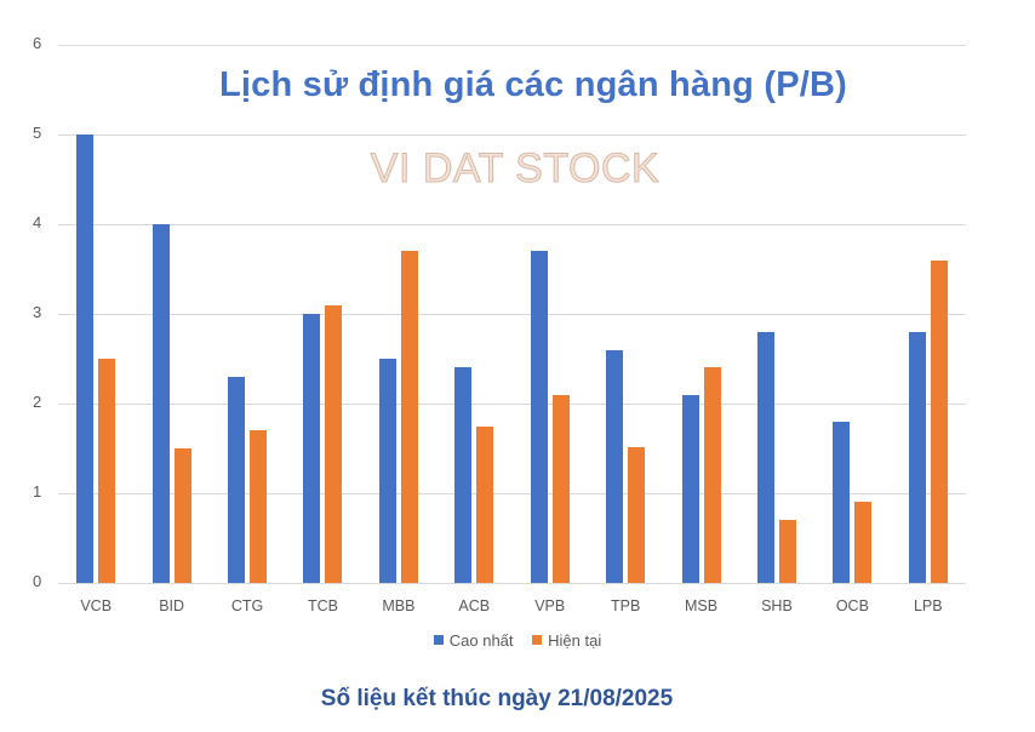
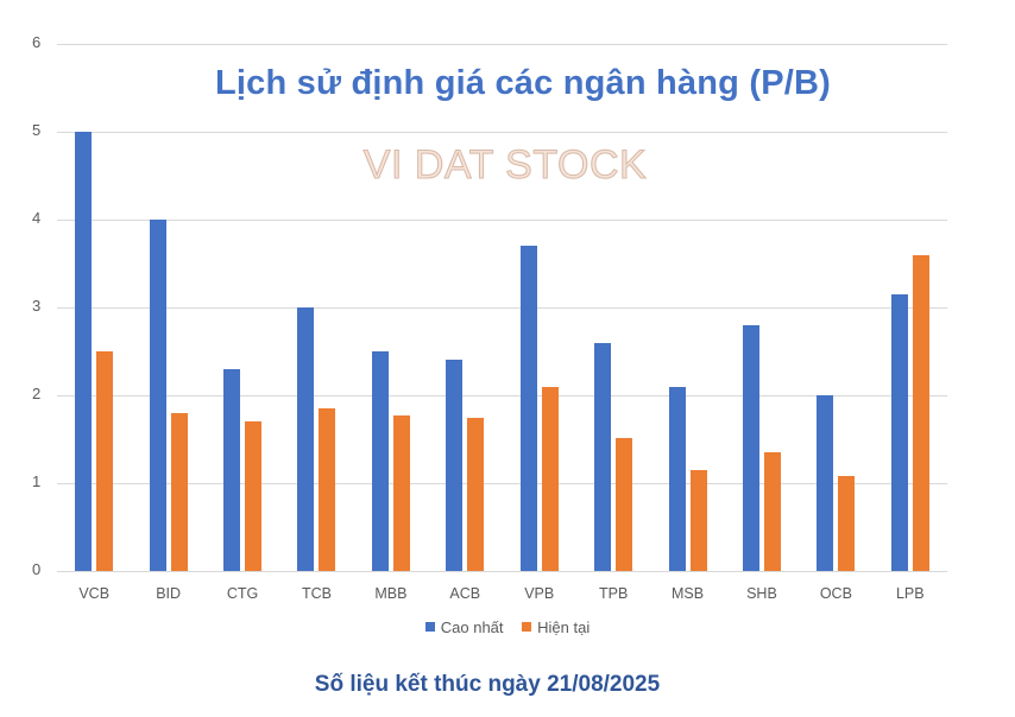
Hiện tại/BID: 1.5 -> 1.8
Hiện tại/TCB: 3.1 -> 1.9
Hiện tại/MBB: 3.7 -> 1.8
Hiện tại/MSB: 2.4 -> 1.1
Hiện tại/SHB: 0.7 -> 1.4
Cao nhất/OCB: 1.8 -> 2.0
Hiện tại/OCB: 0.9 -> 1.1
Cao nhất/LPB: 2.8 -> 3.1
